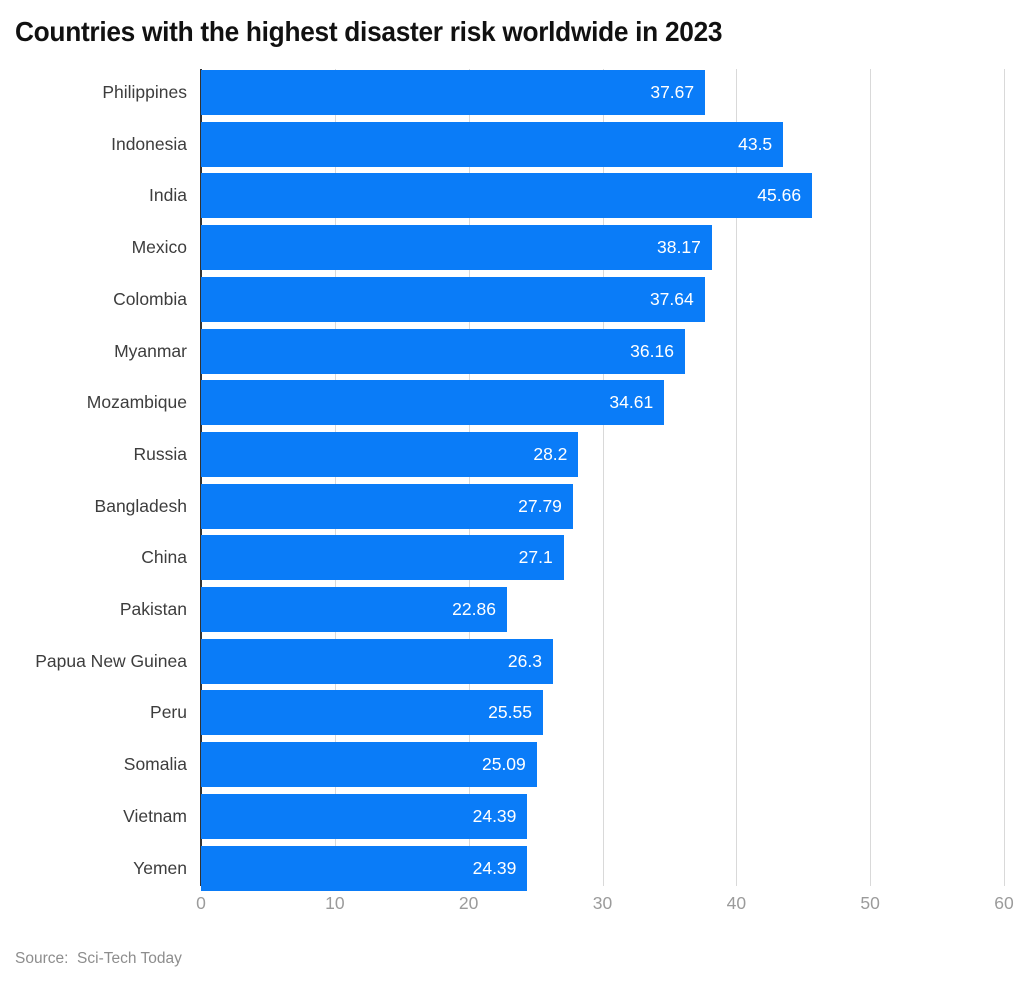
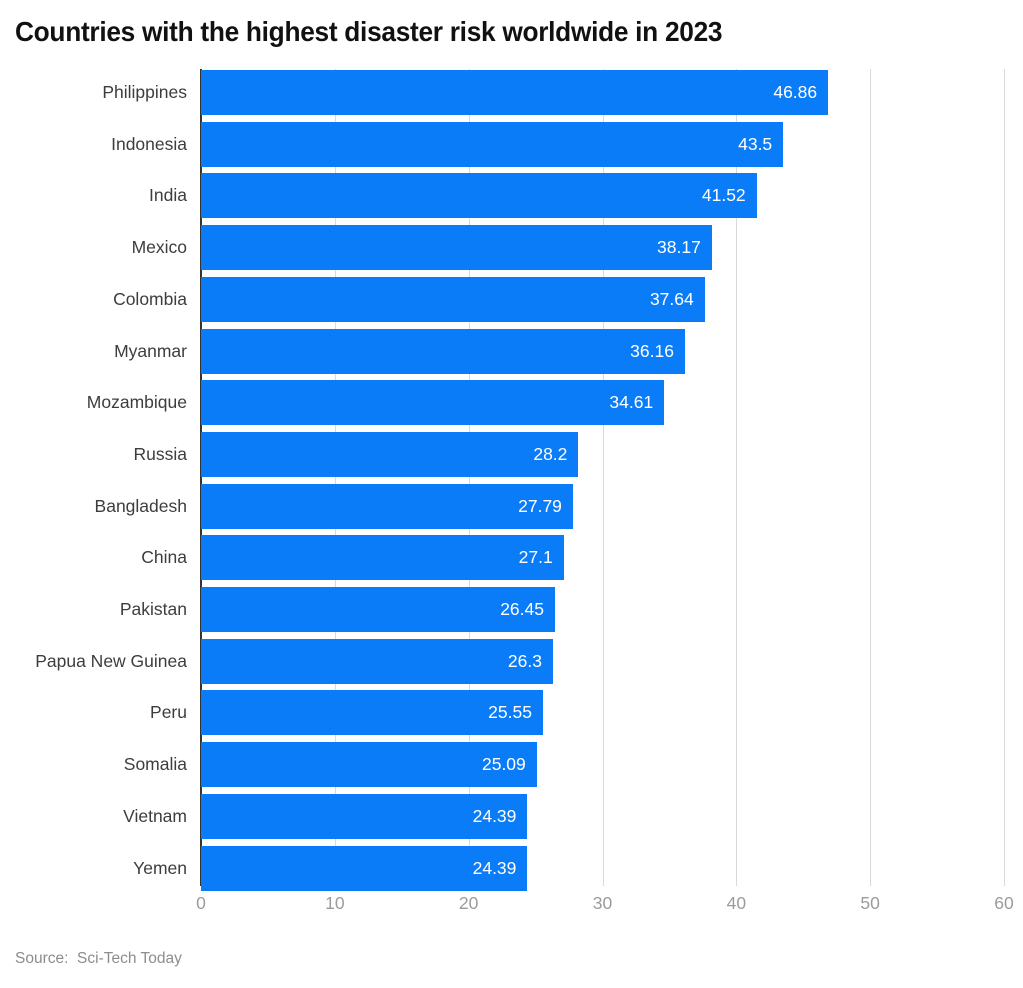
Philippines: 37.67 -> 46.86
India: 45.66 -> 41.52
Pakistan: 22.86 -> 26.45
